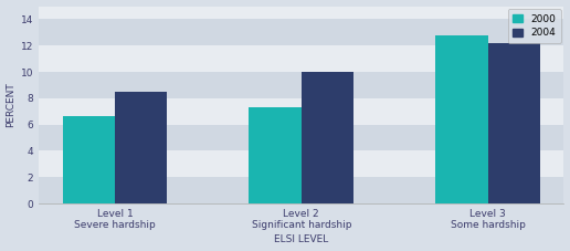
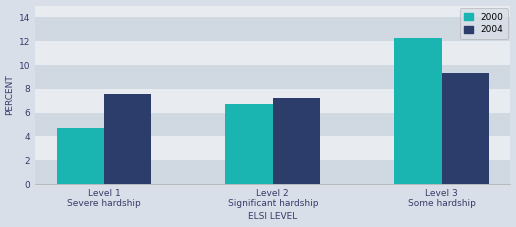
2000/Level 1 Severe hardship: 6.6 -> 4.7
2004/Level 1 Severe hardship: 8.5 -> 7.6
2000/Level 2 Significant hardship: 7.3 -> 6.7
2004/Level 2 Significant hardship: 10.0 -> 7.2
2000/Level 3 Some hardship: 12.8 -> 12.3
2004/Level 3 Some hardship: 12.2 -> 9.3
